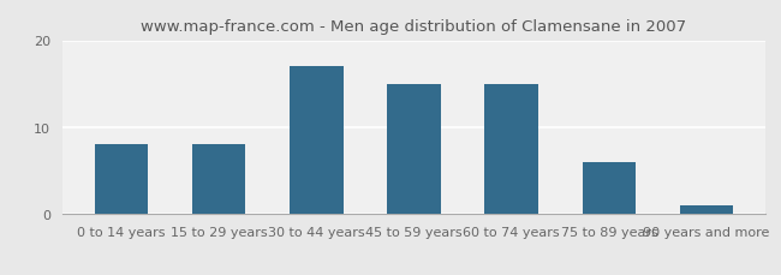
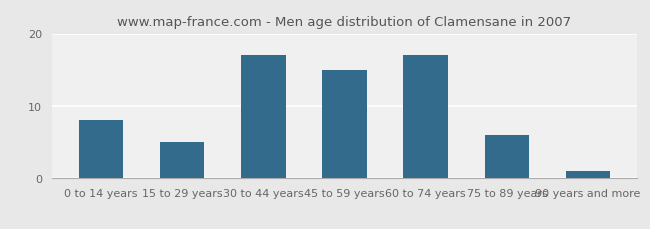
15 to 29 years: 8 -> 5
60 to 74 years: 15 -> 17
